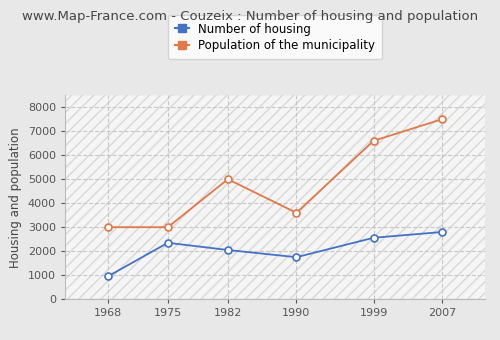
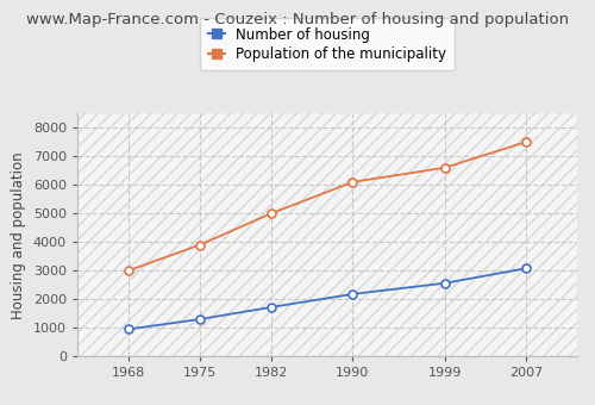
Number of housing/1975: 2350 -> 1300
Population of the municipality/1975: 3000 -> 3900
Number of housing/1982: 2050 -> 1720
Number of housing/1990: 1750 -> 2180
Population of the municipality/1990: 3600 -> 6100
Number of housing/2007: 2800 -> 3080
